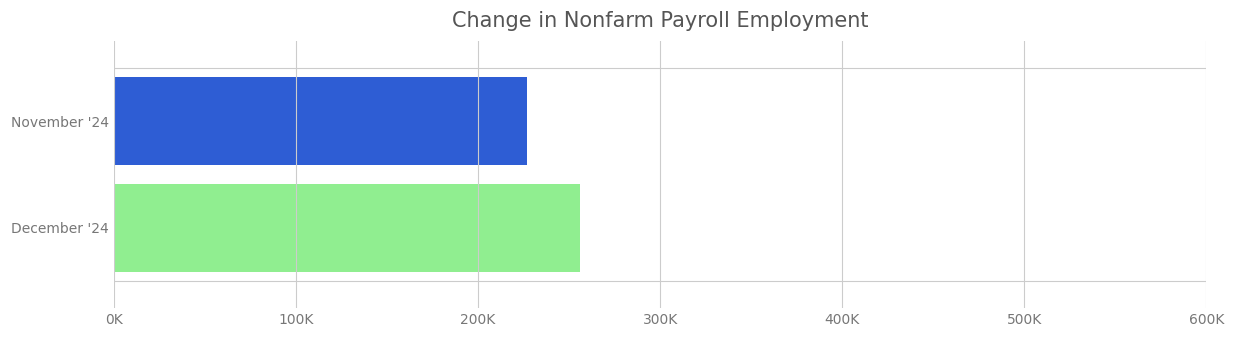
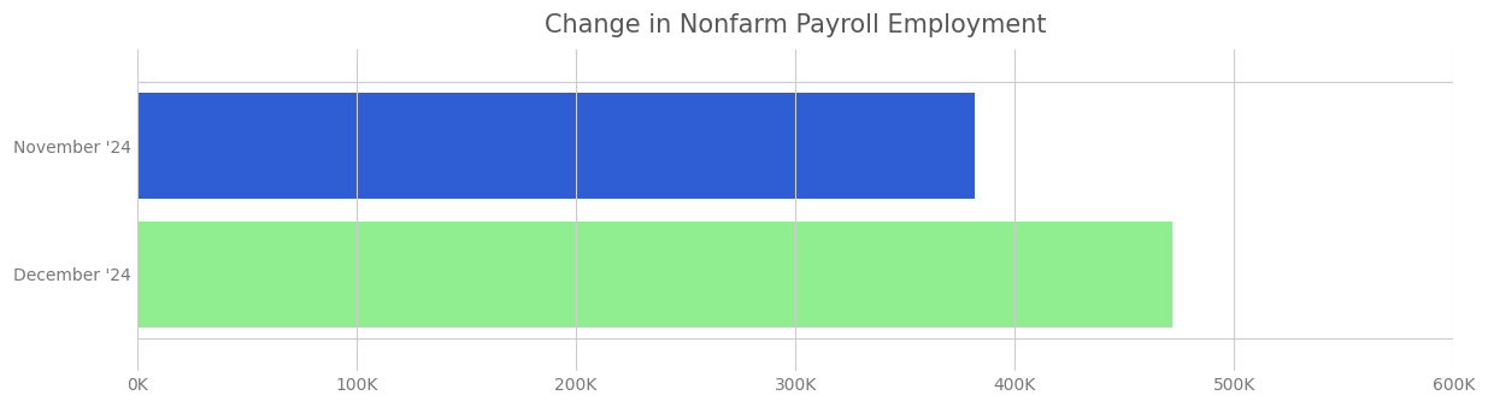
November '24: 227K -> 382K
December '24: 256K -> 472K
